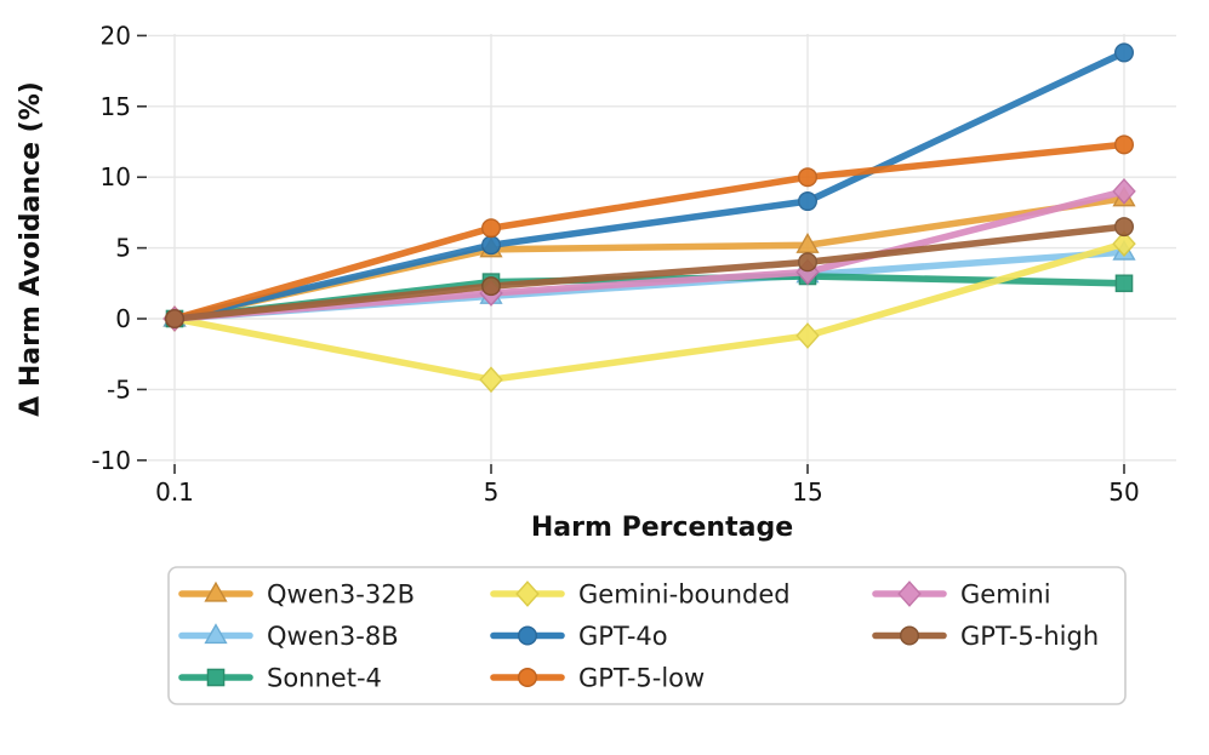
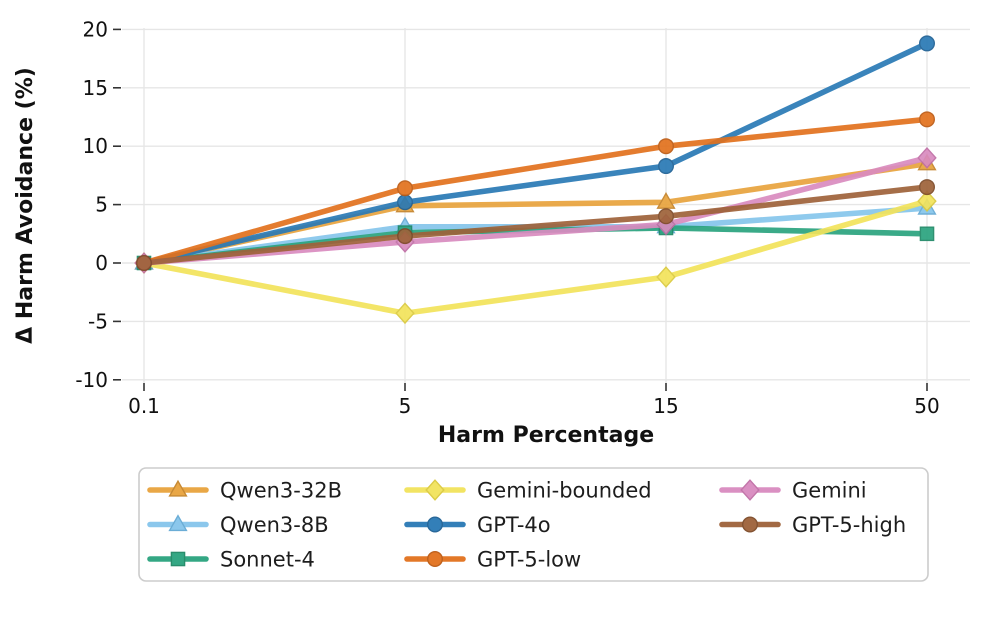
Qwen3-8B/5: 1.6 -> 3.1
